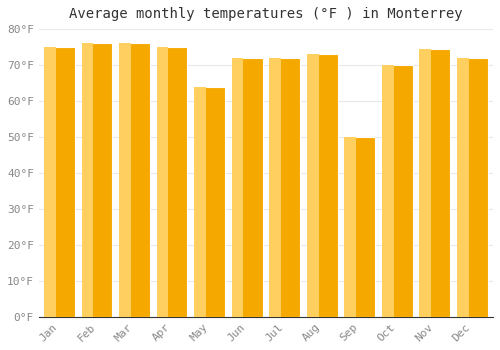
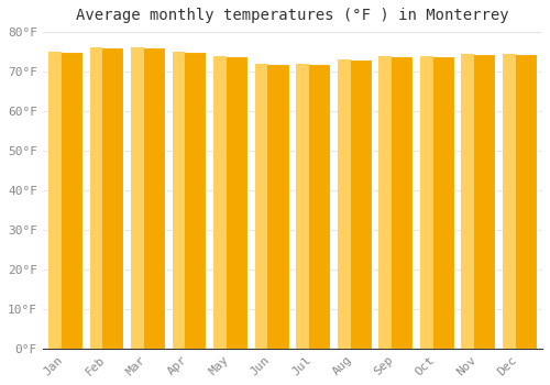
May: 64.0°F -> 74.0°F
Sep: 50.0°F -> 74.0°F
Oct: 70.0°F -> 74.0°F
Dec: 72.0°F -> 74.5°F
